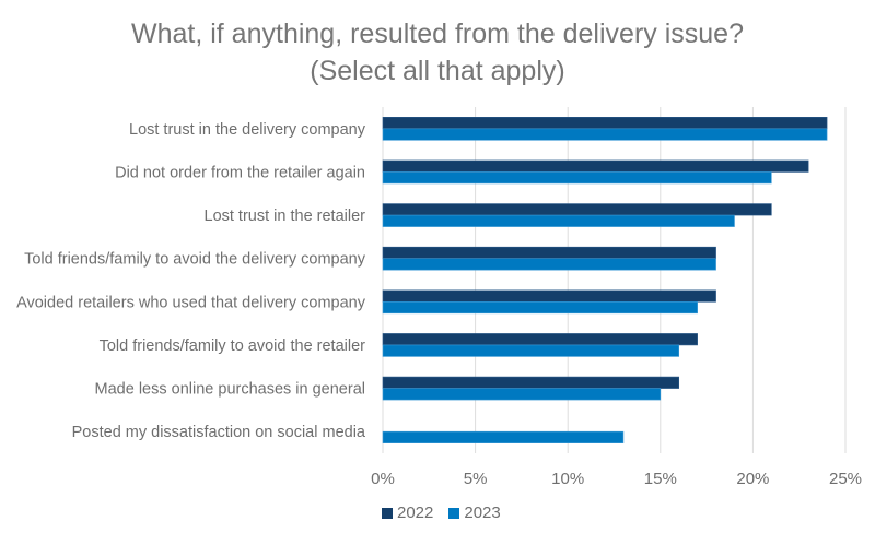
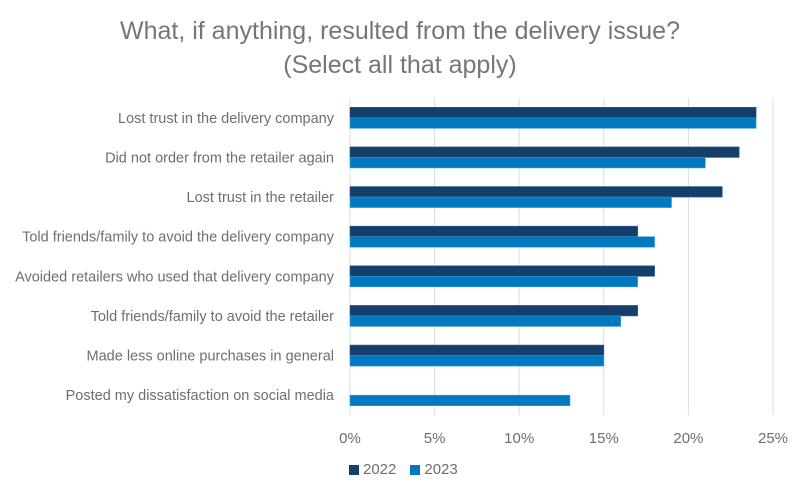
2022/Lost trust in the retailer: 21% -> 22%
2022/Told friends/family to avoid the delivery company: 18% -> 17%
2022/Made less online purchases in general: 16% -> 15%
